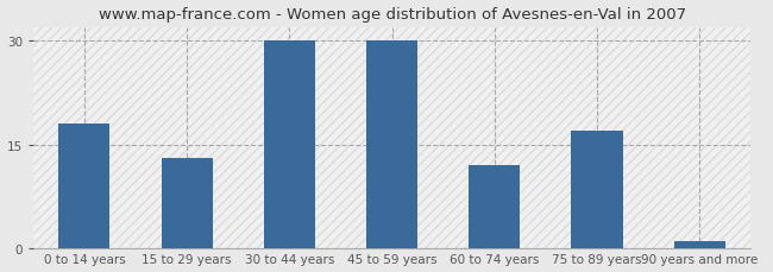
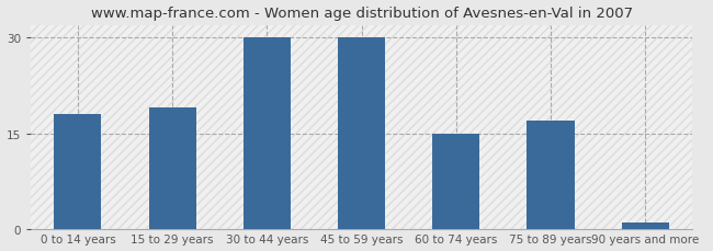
15 to 29 years: 13 -> 19
60 to 74 years: 12 -> 15
